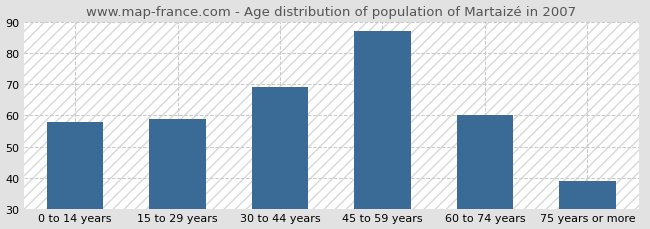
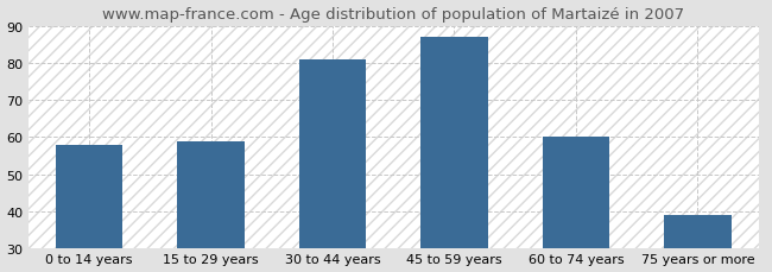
30 to 44 years: 69 -> 81
